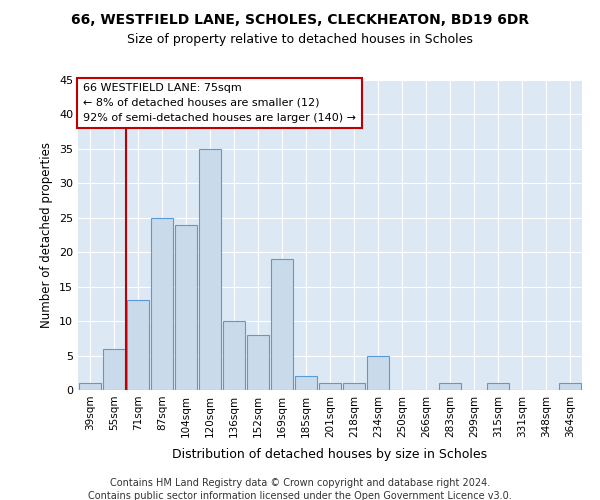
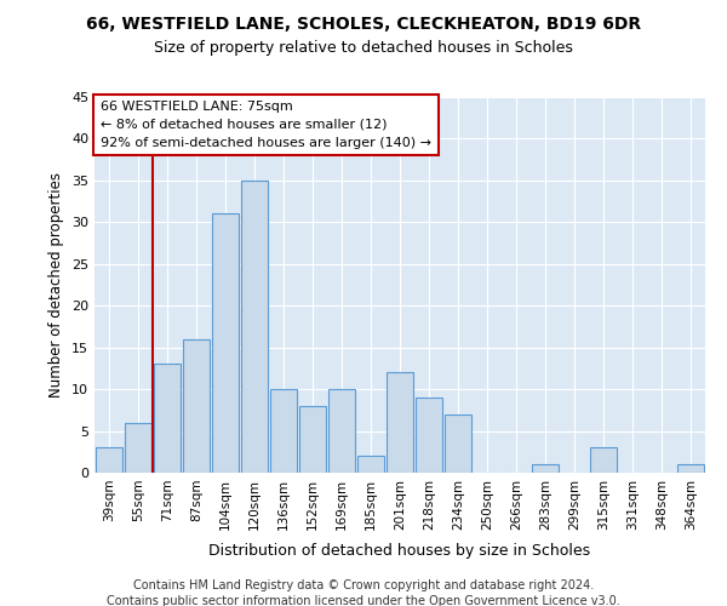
39sqm: 1 -> 3
87sqm: 25 -> 16
104sqm: 24 -> 31
169sqm: 19 -> 10
201sqm: 1 -> 12
218sqm: 1 -> 9
234sqm: 5 -> 7
315sqm: 1 -> 3
